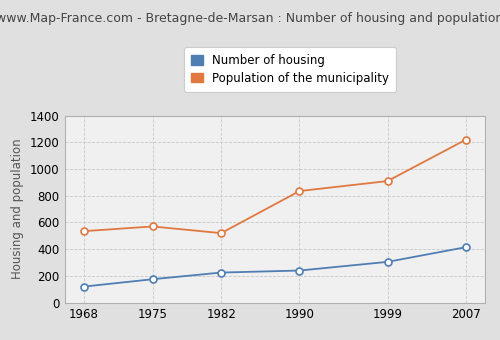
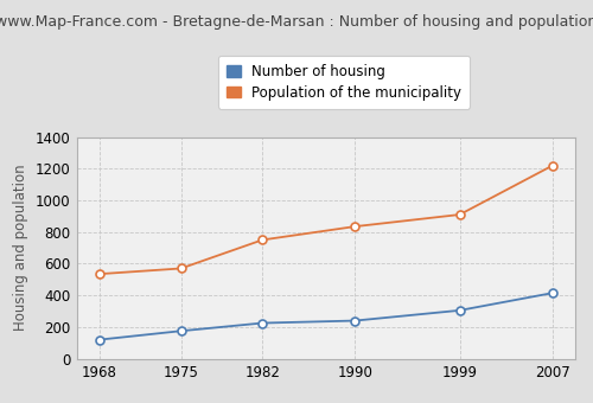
Population of the municipality/1982: 520 -> 750
